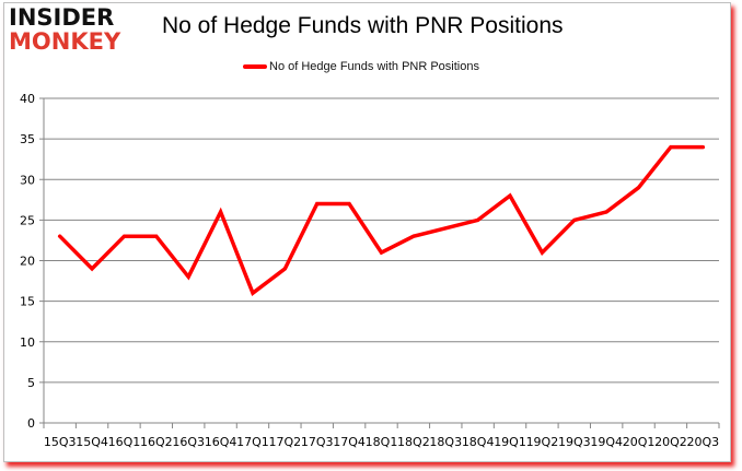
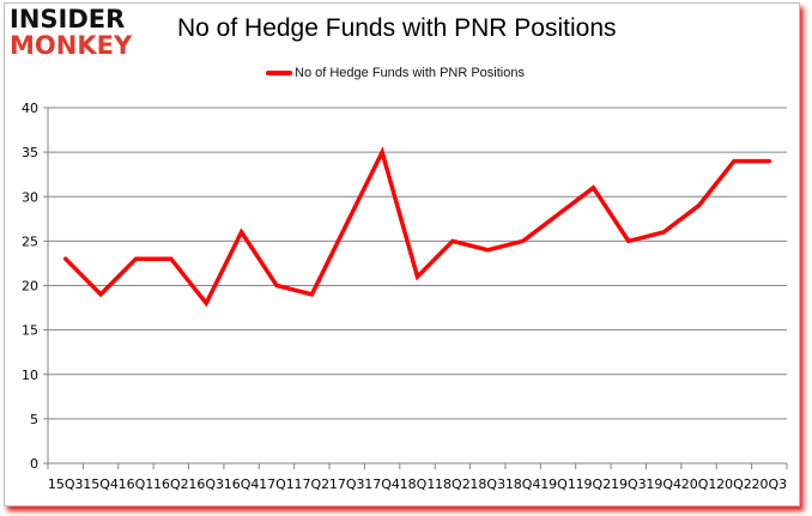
17Q1: 16 -> 20
17Q4: 27 -> 35
18Q2: 23 -> 25
19Q2: 21 -> 31
